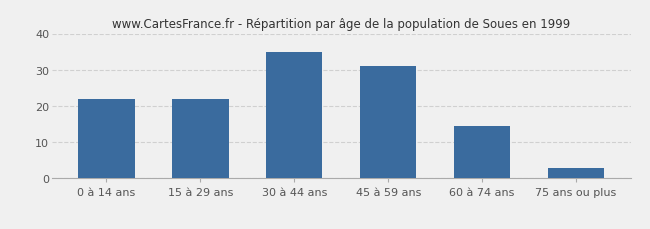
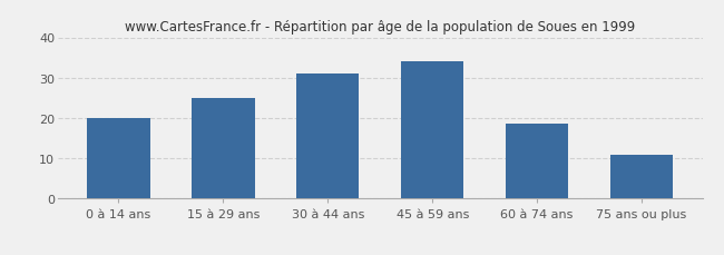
0 à 14 ans: 22.0 -> 20.0
15 à 29 ans: 22.0 -> 25.0
30 à 44 ans: 35.0 -> 31.0
45 à 59 ans: 31.0 -> 34.0
60 à 74 ans: 14.5 -> 18.5
75 ans ou plus: 3.0 -> 11.0
